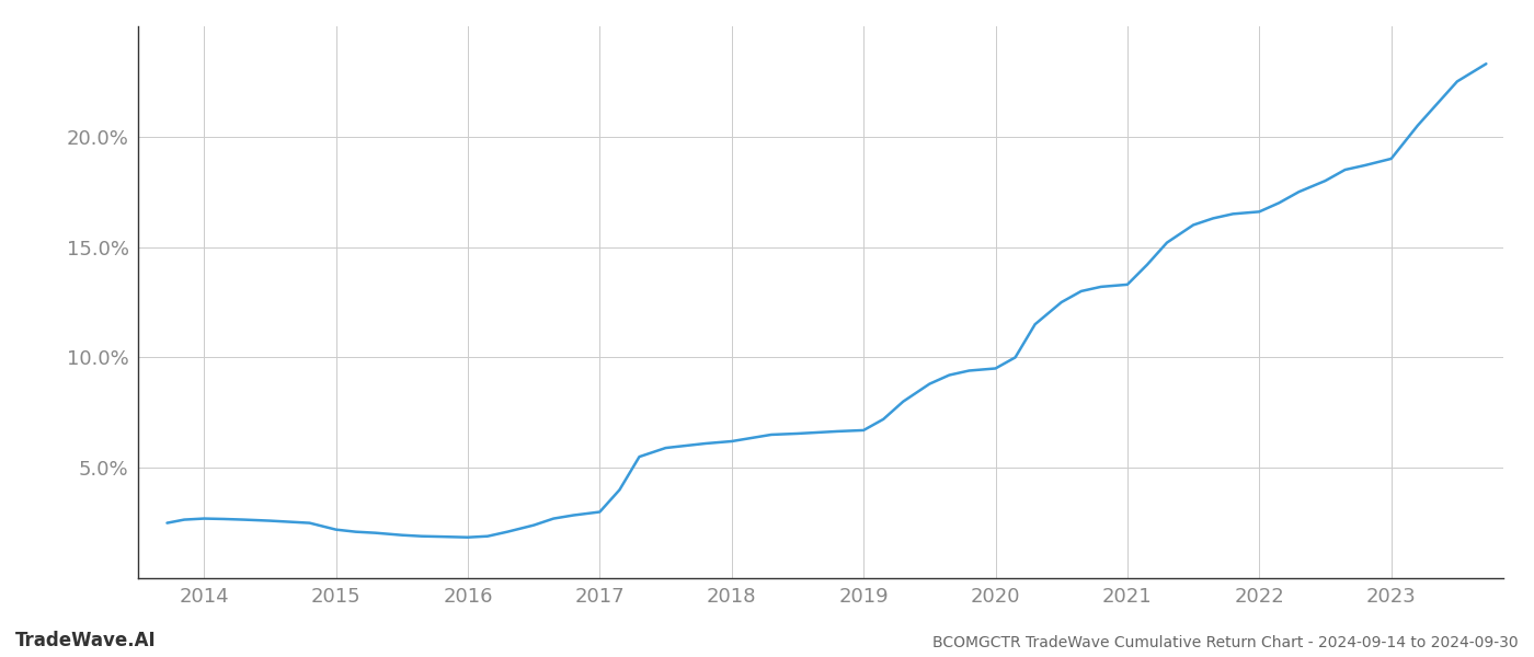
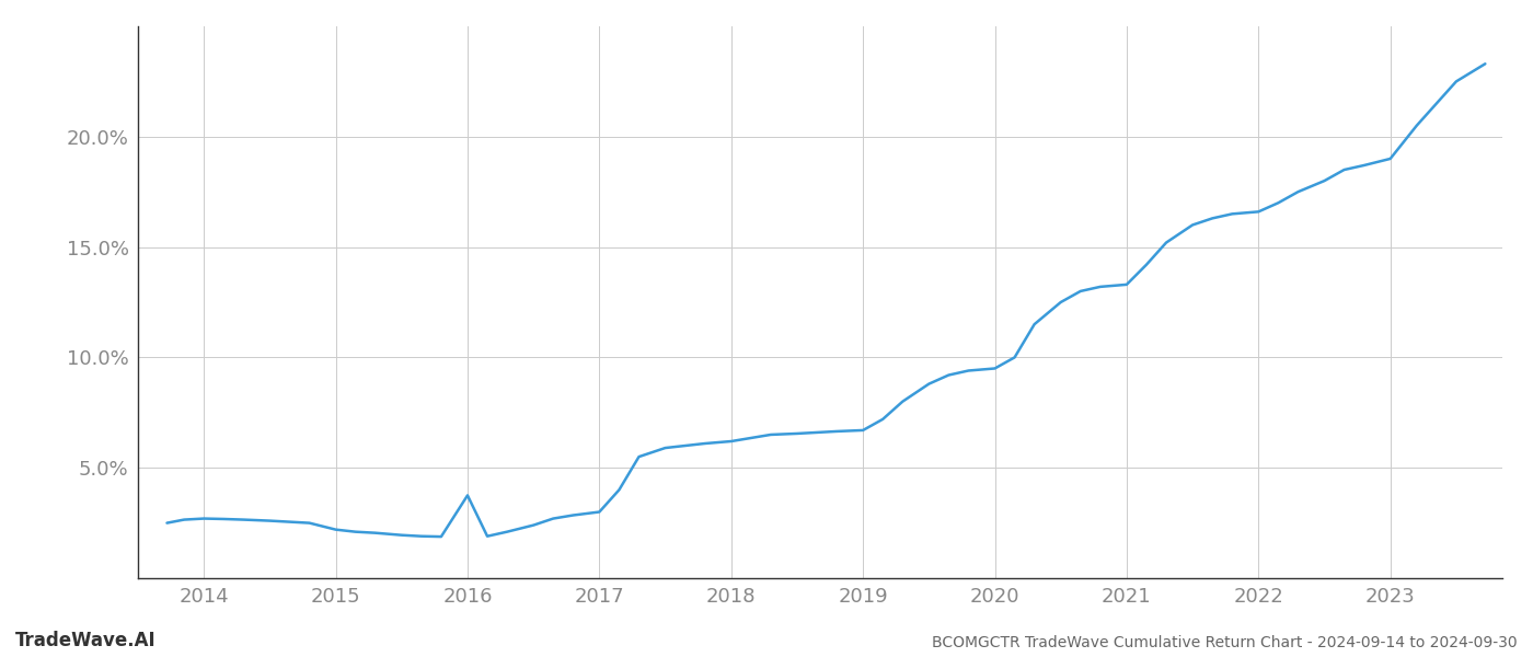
2016: 1.85% -> 3.75%
